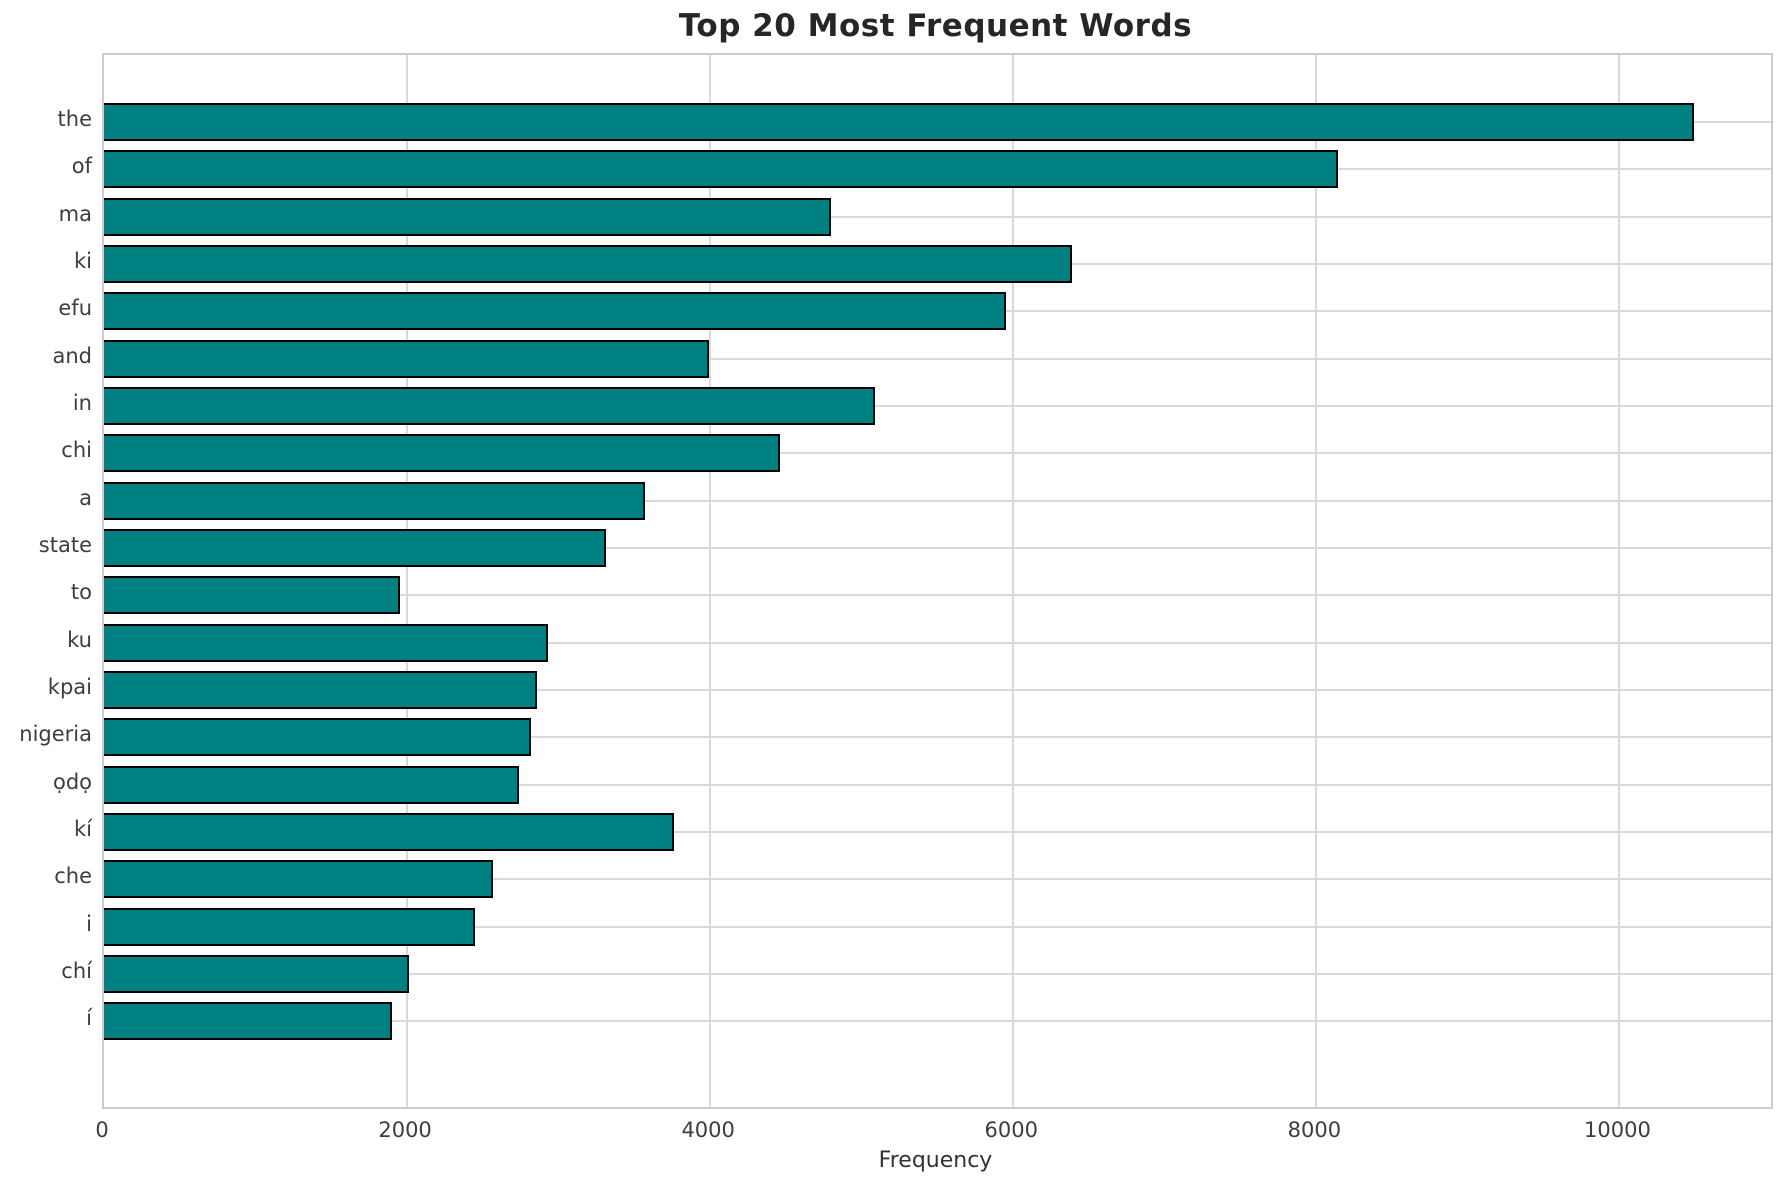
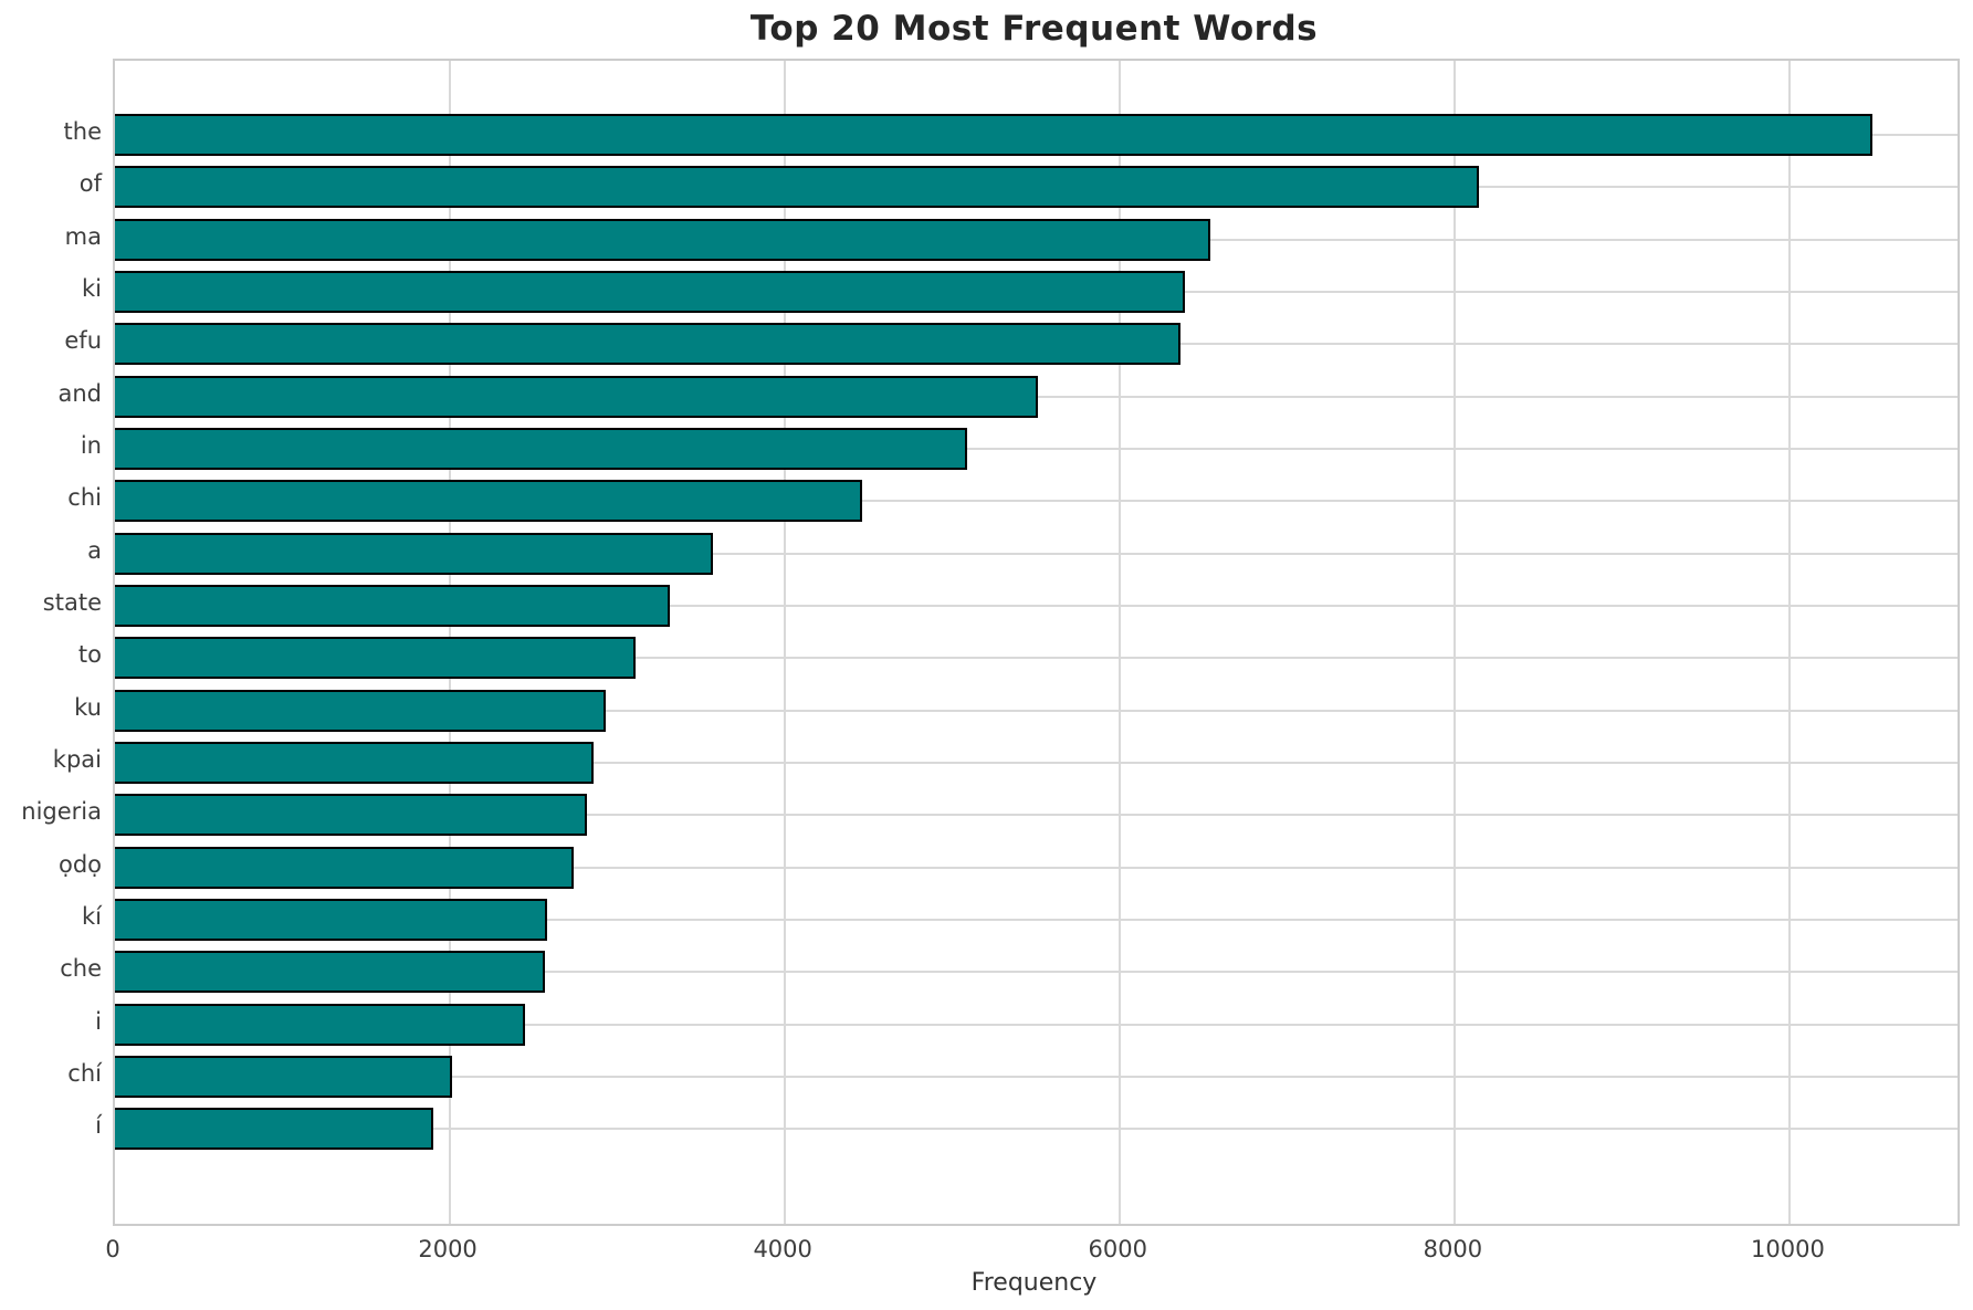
ma: 4800 -> 6540
efu: 5950 -> 6360
and: 3990 -> 5510
to: 1950 -> 3110
kí: 3760 -> 2580
